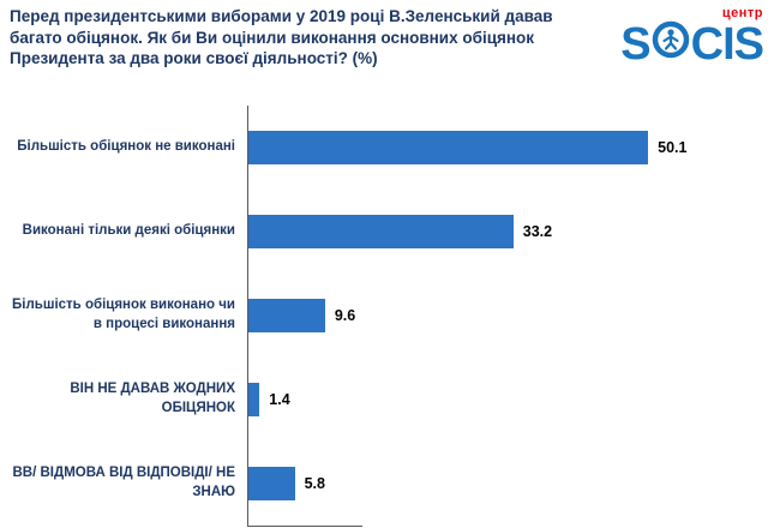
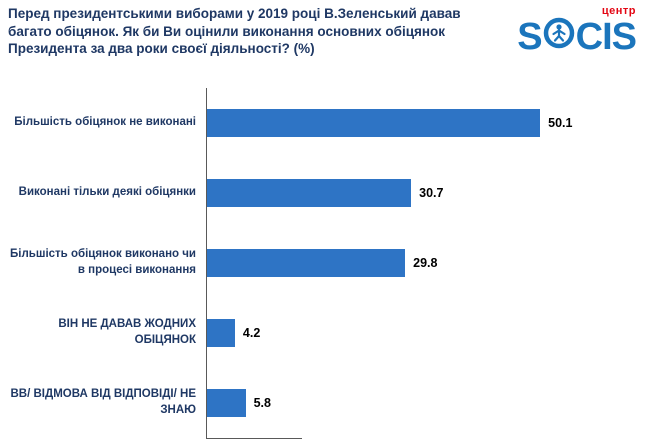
Виконані тільки деякі обіцянки: 33.2 -> 30.7
Більшість обіцянок виконано чи в процесі виконання: 9.6 -> 29.8
ВІН НЕ ДАВАВ ЖОДНИХ ОБІЦЯНОК: 1.4 -> 4.2
